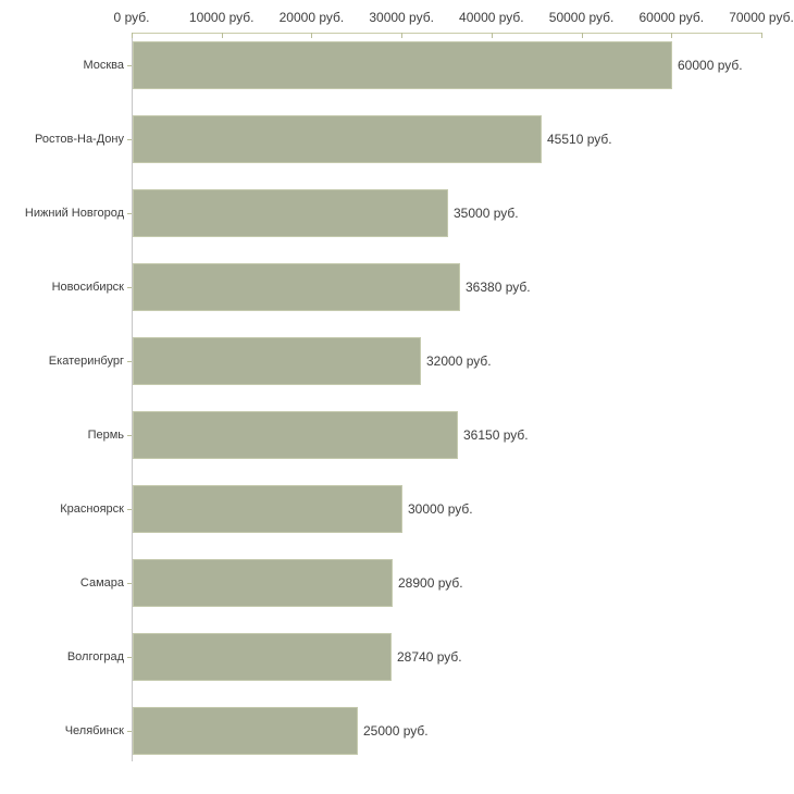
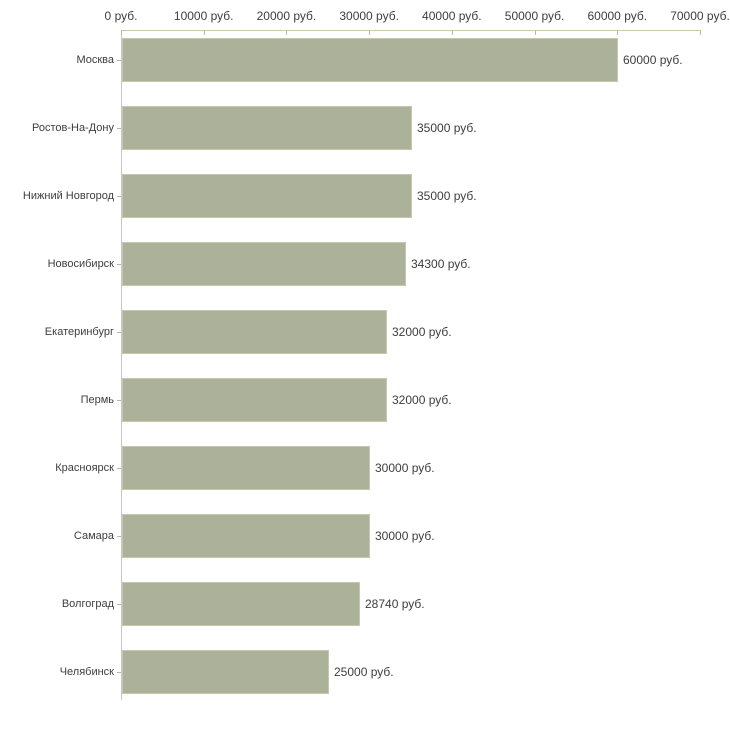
Ростов-На-Дону: 45510 -> 35000
Новосибирск: 36380 -> 34300
Пермь: 36150 -> 32000
Самара: 28900 -> 30000
